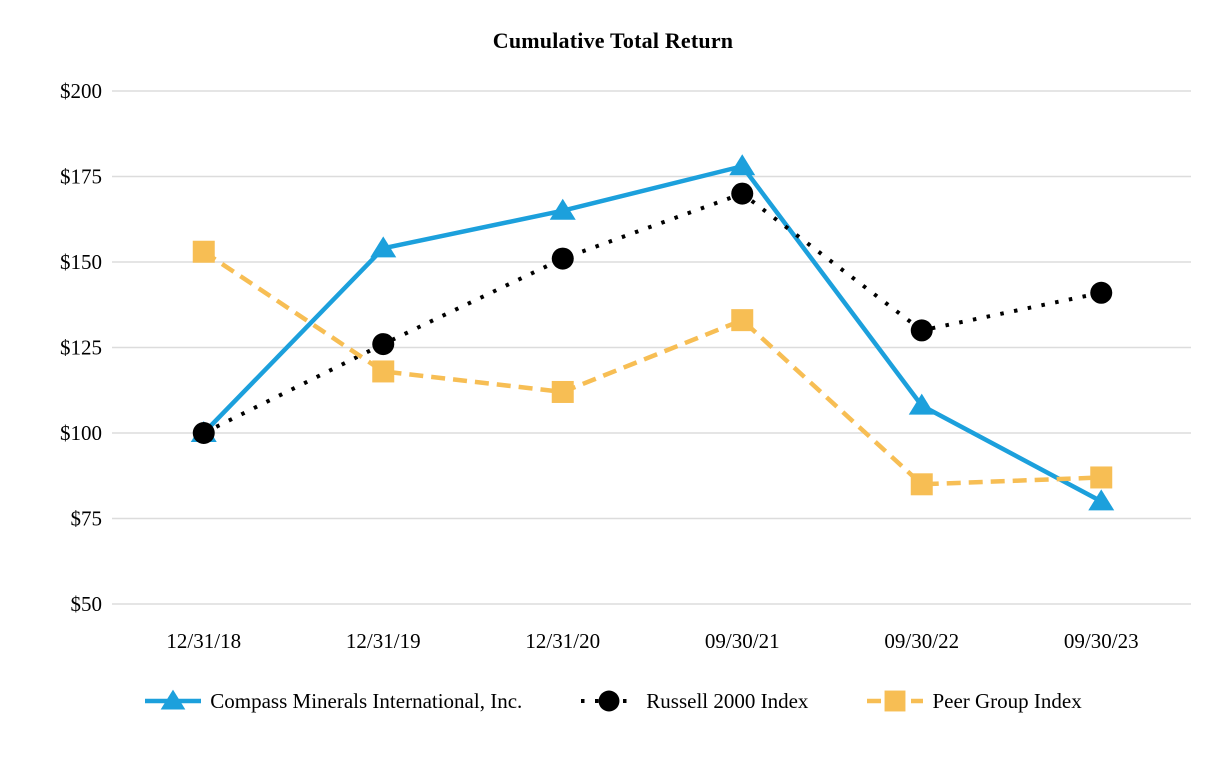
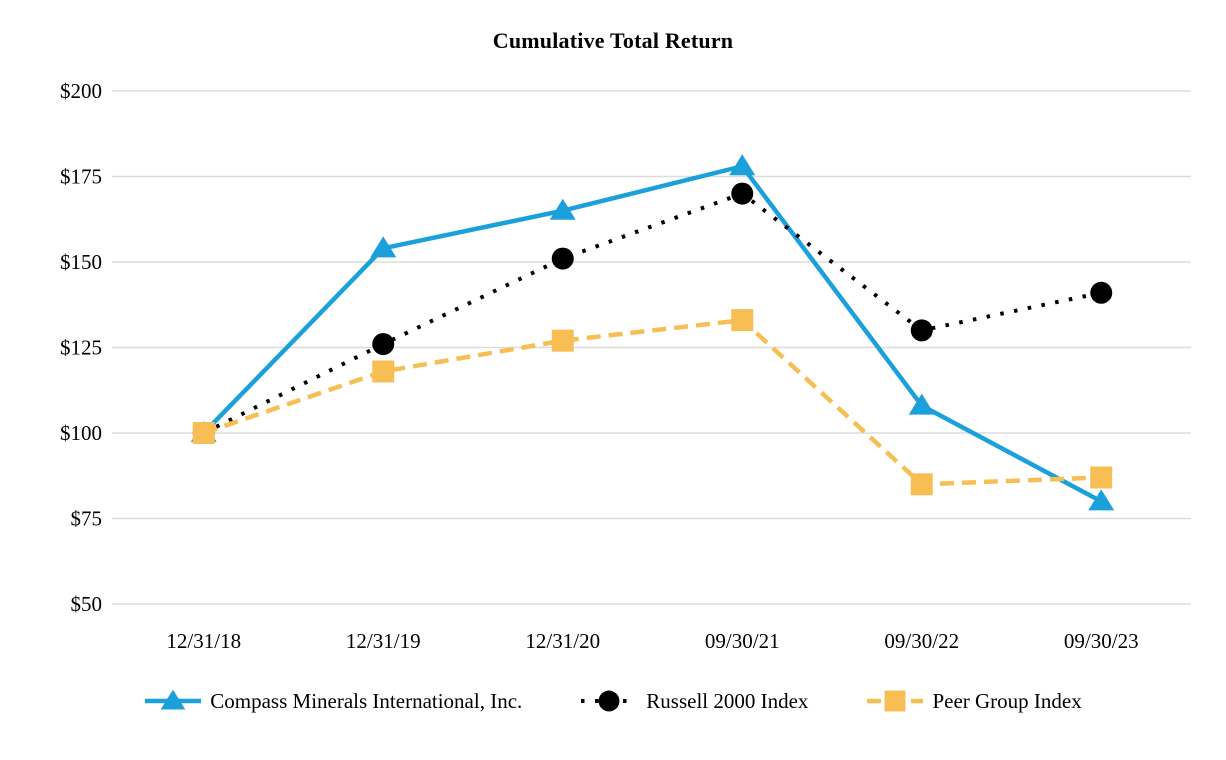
Peer Group Index/12/31/18: $153 -> $100
Peer Group Index/12/31/20: $112 -> $127
